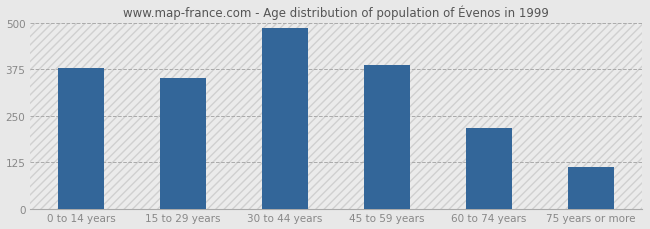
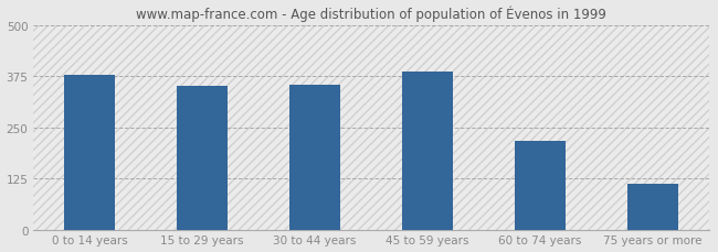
30 to 44 years: 487 -> 355
